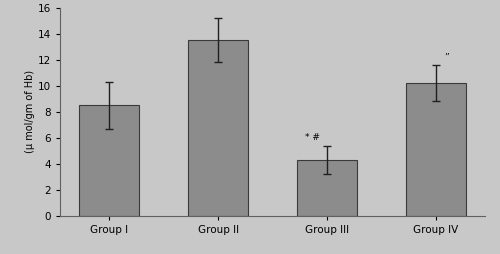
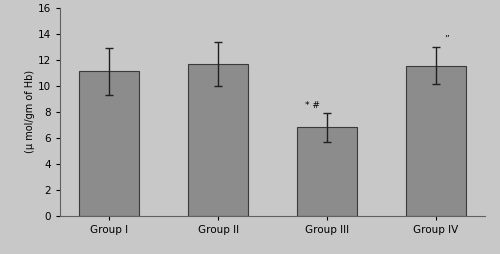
Group I: 8.5 -> 11.1
Group II: 13.5 -> 11.7
Group III: 4.3 -> 6.8
Group IV: 10.2 -> 11.6
